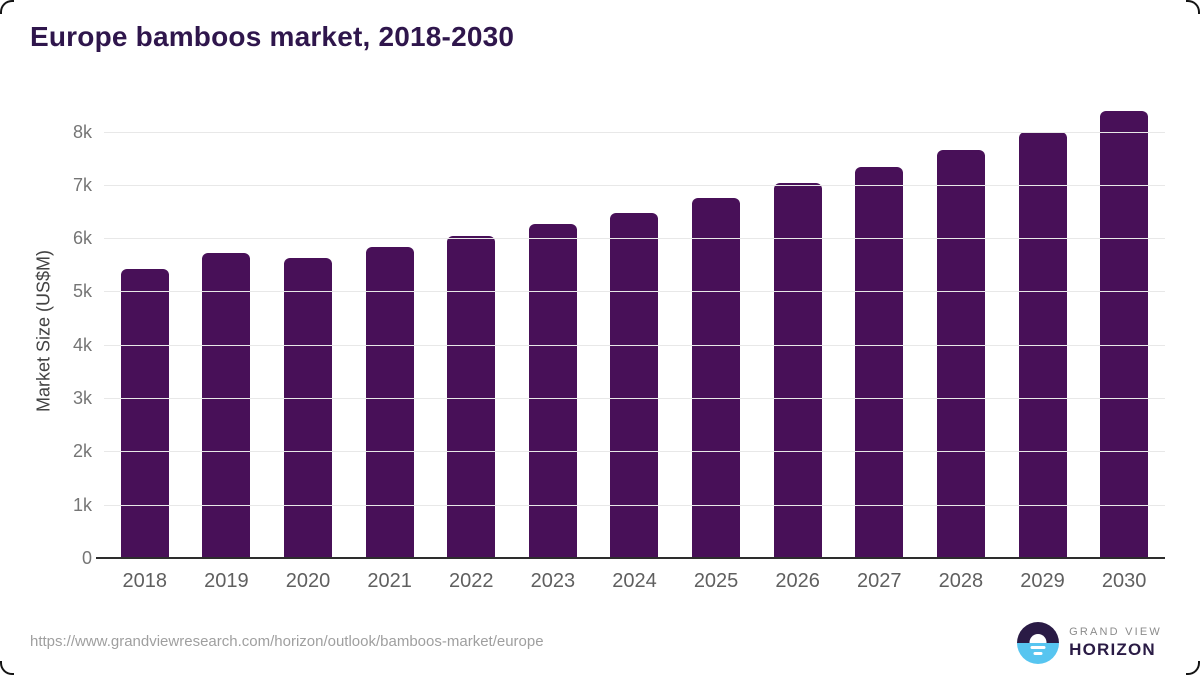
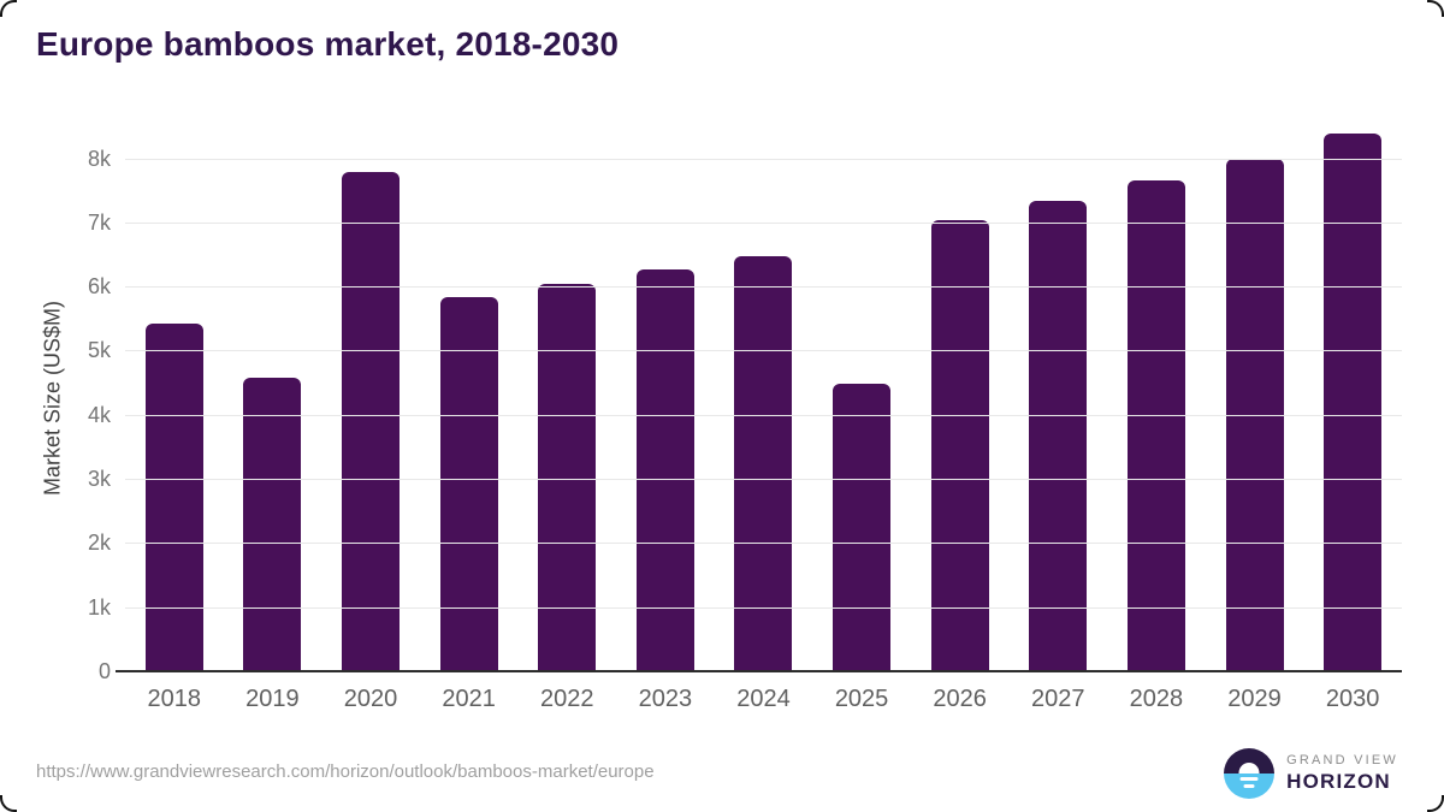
2019: 5.7k -> 4.6k
2020: 5.6k -> 7.8k
2025: 6.8k -> 4.5k
